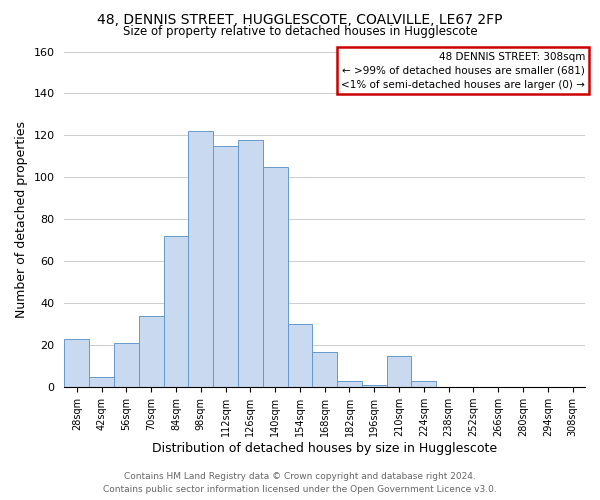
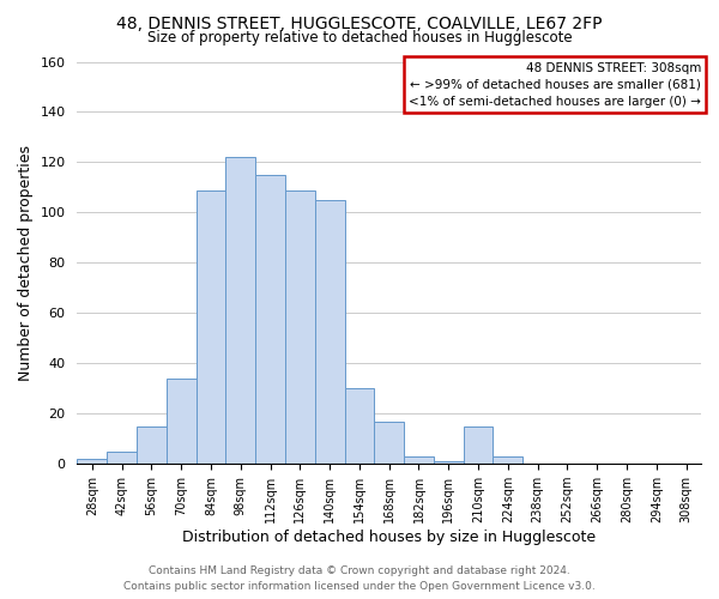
28sqm: 23 -> 2
56sqm: 21 -> 15
84sqm: 72 -> 109
126sqm: 118 -> 109
